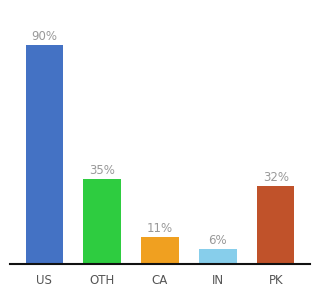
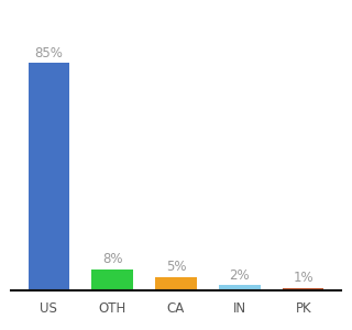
US: 90% -> 85%
OTH: 35% -> 8%
CA: 11% -> 5%
IN: 6% -> 2%
PK: 32% -> 1%
